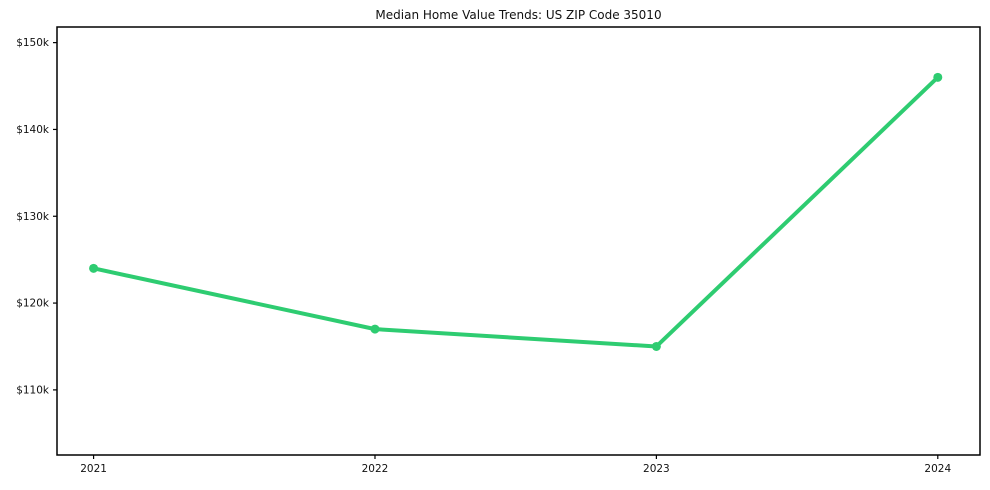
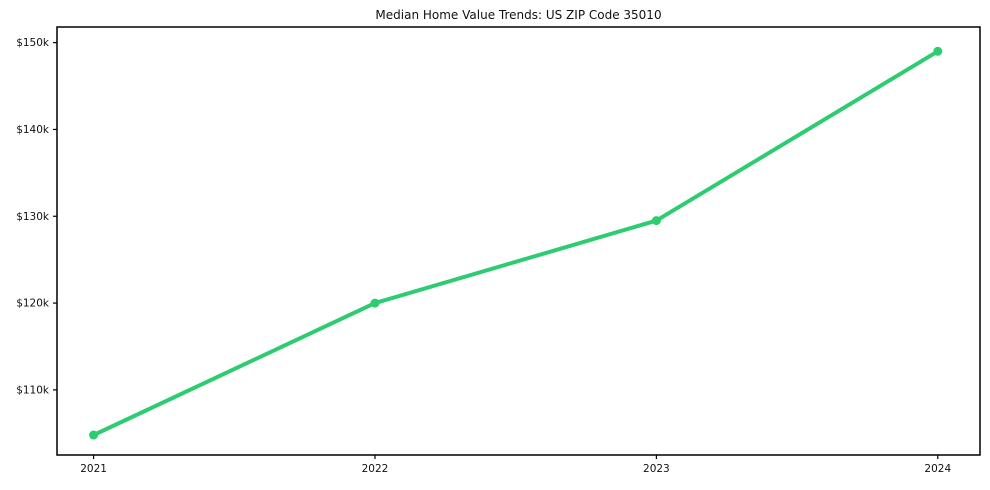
2021: $124k -> $105k
2022: $117k -> $120k
2023: $115k -> $130k
2024: $146k -> $149k
